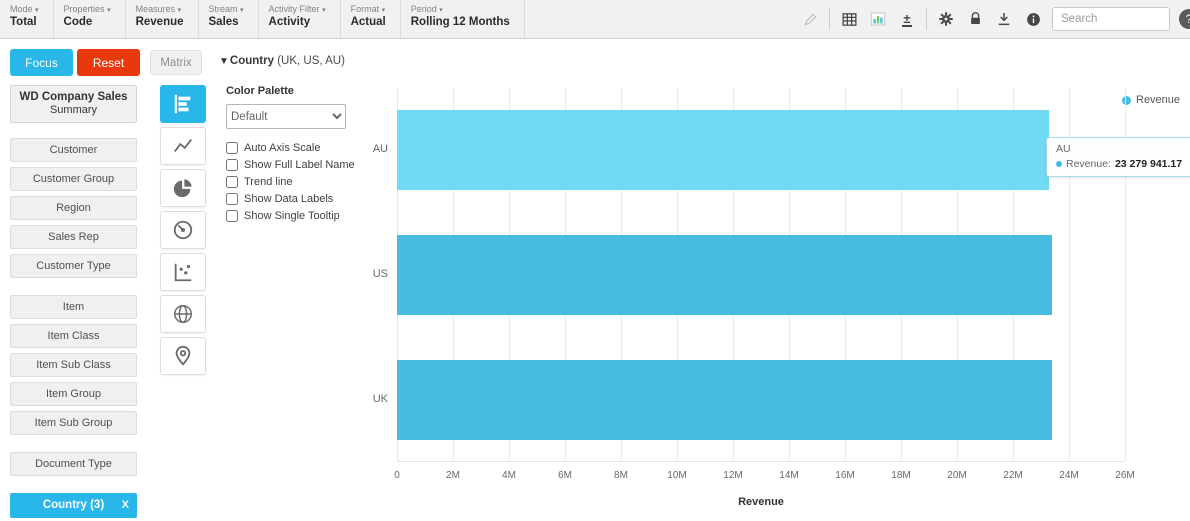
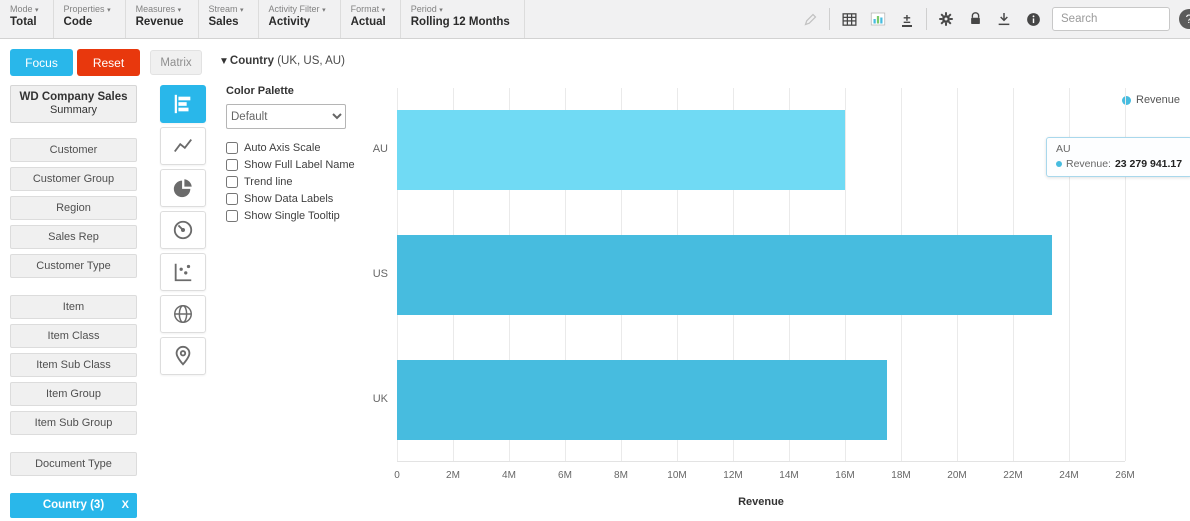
AU: 23.3M -> 16.0M
UK: 23.4M -> 17.5M
